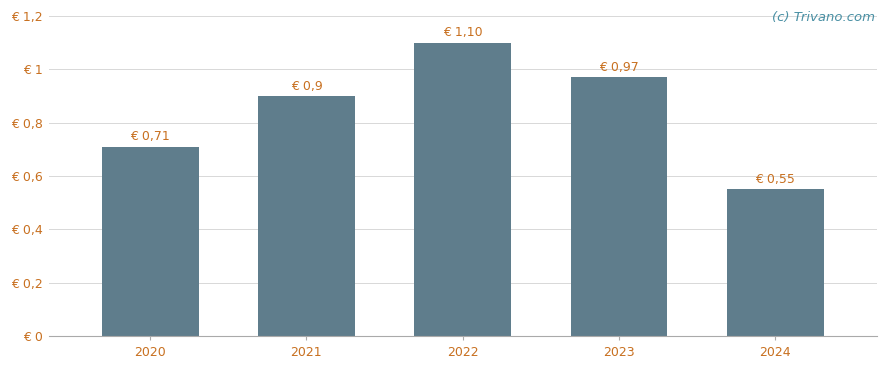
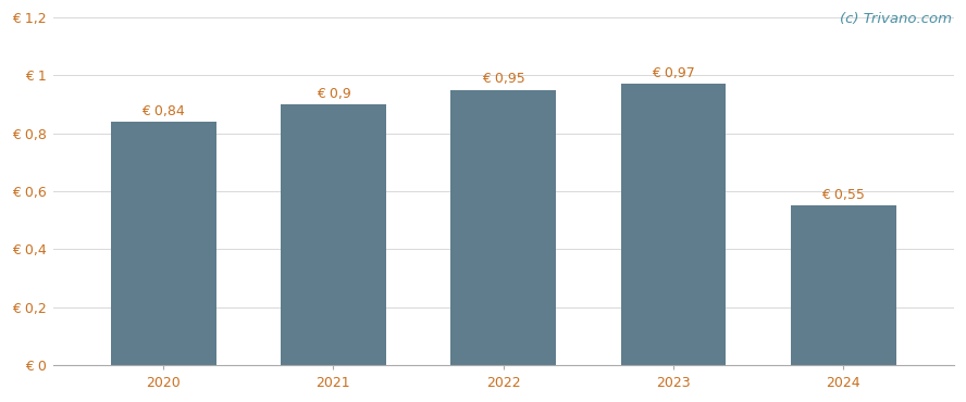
2020: 0,71 -> 0,84
2022: 1,10 -> 0,95
